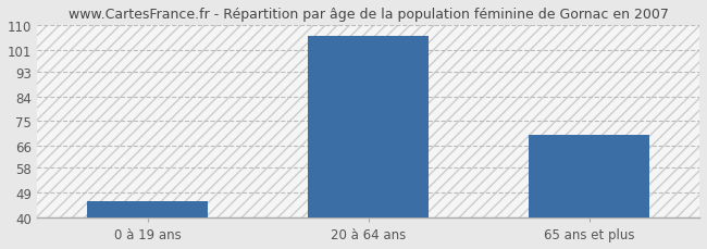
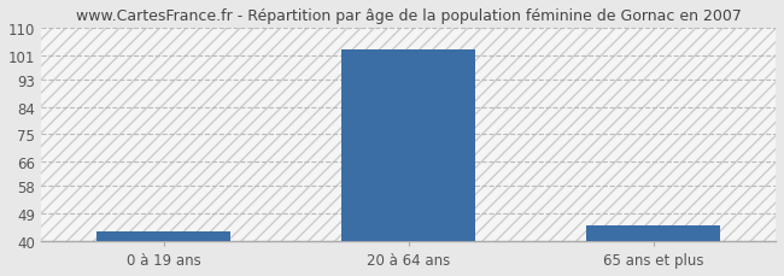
0 à 19 ans: 46 -> 43
20 à 64 ans: 106 -> 103
65 ans et plus: 70 -> 45
